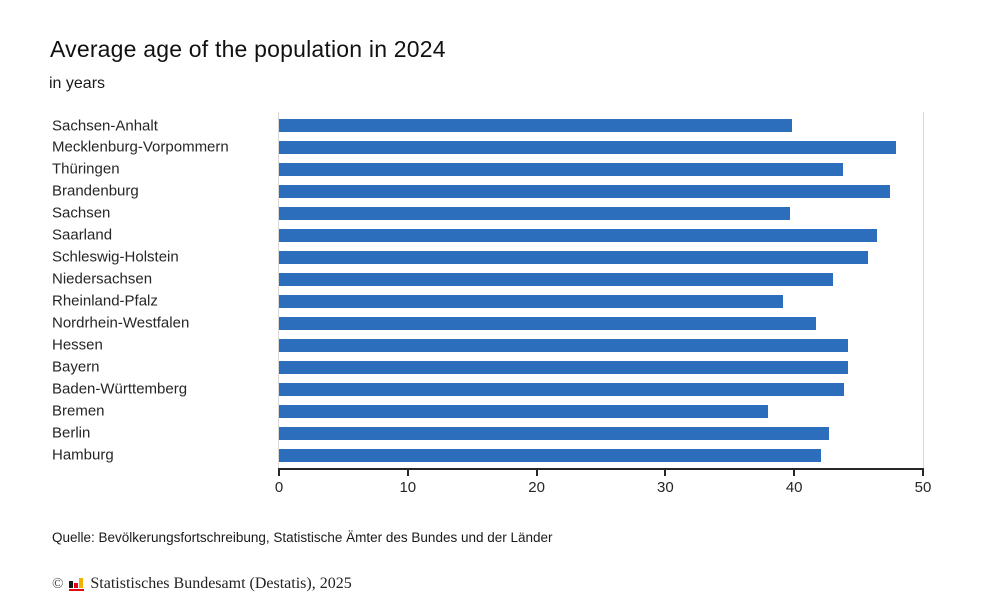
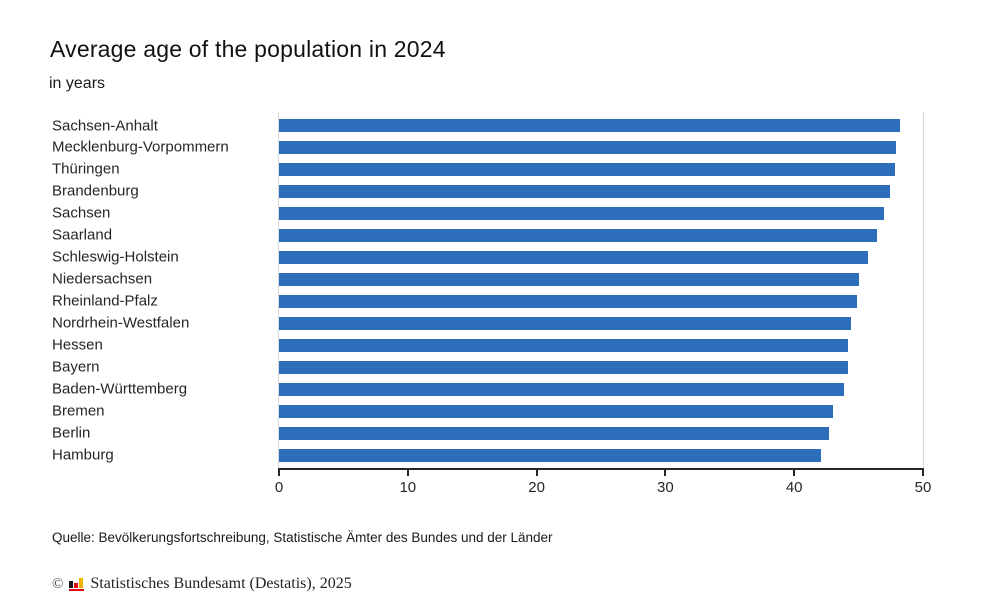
Sachsen-Anhalt: 39.8 -> 48.2
Thüringen: 43.8 -> 47.8
Sachsen: 39.7 -> 47.0
Niedersachsen: 43.0 -> 45.0
Rheinland-Pfalz: 39.1 -> 44.9
Nordrhein-Westfalen: 41.7 -> 44.4
Bremen: 38.0 -> 43.0
